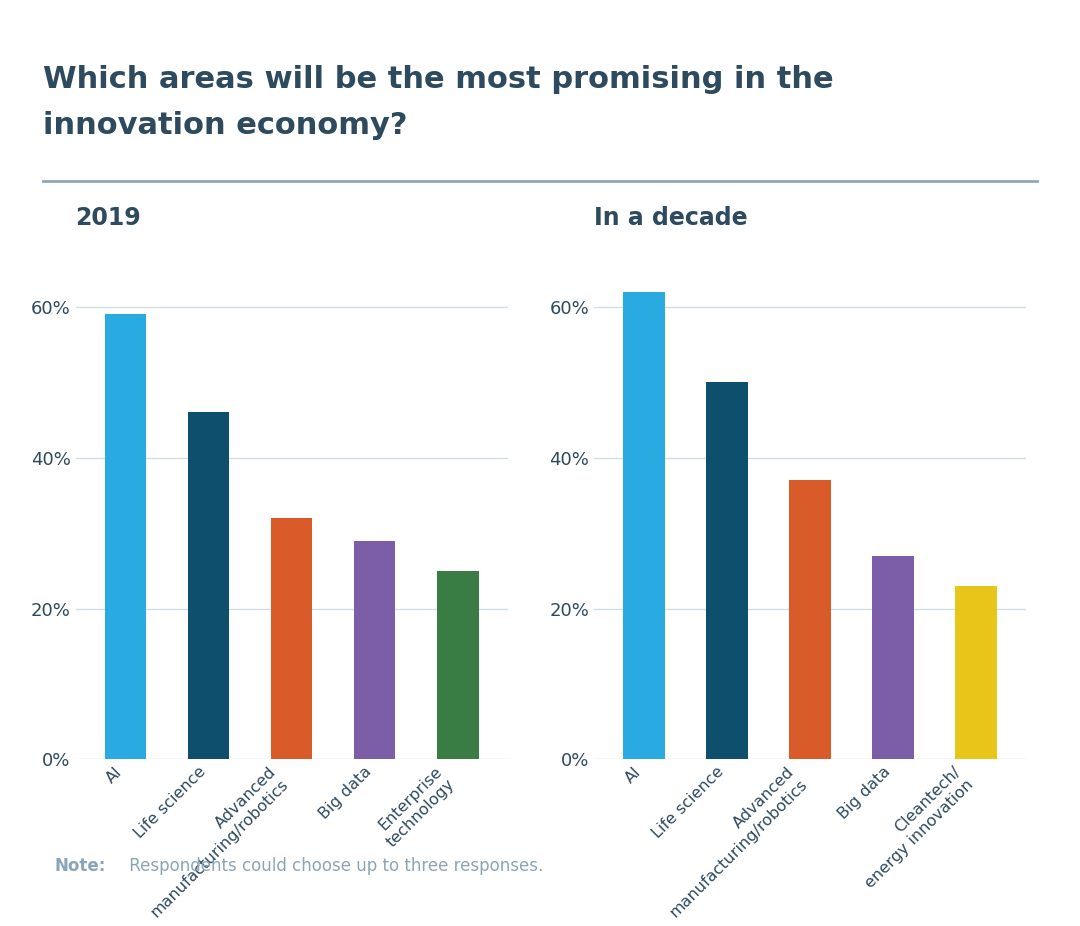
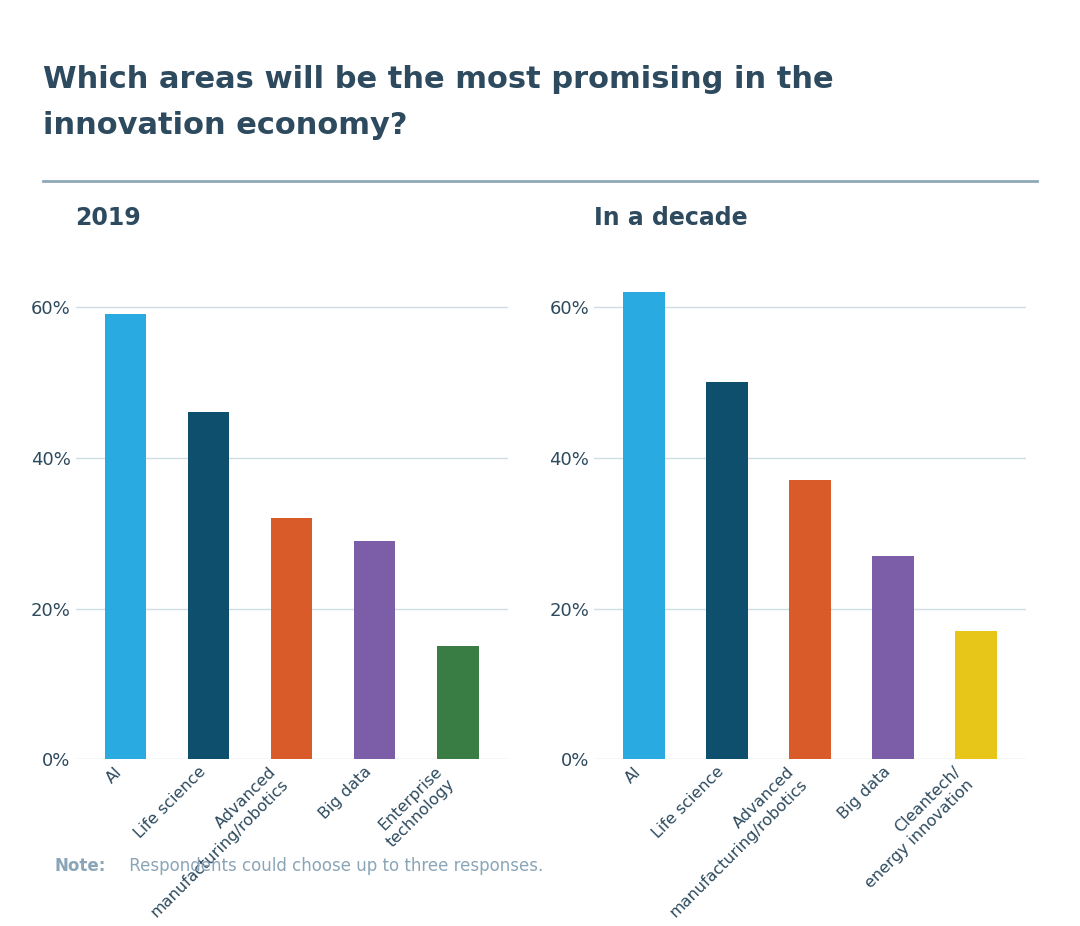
Enterprise technology: 25% -> 15%
Cleantech/ energy innovation: 23% -> 17%
